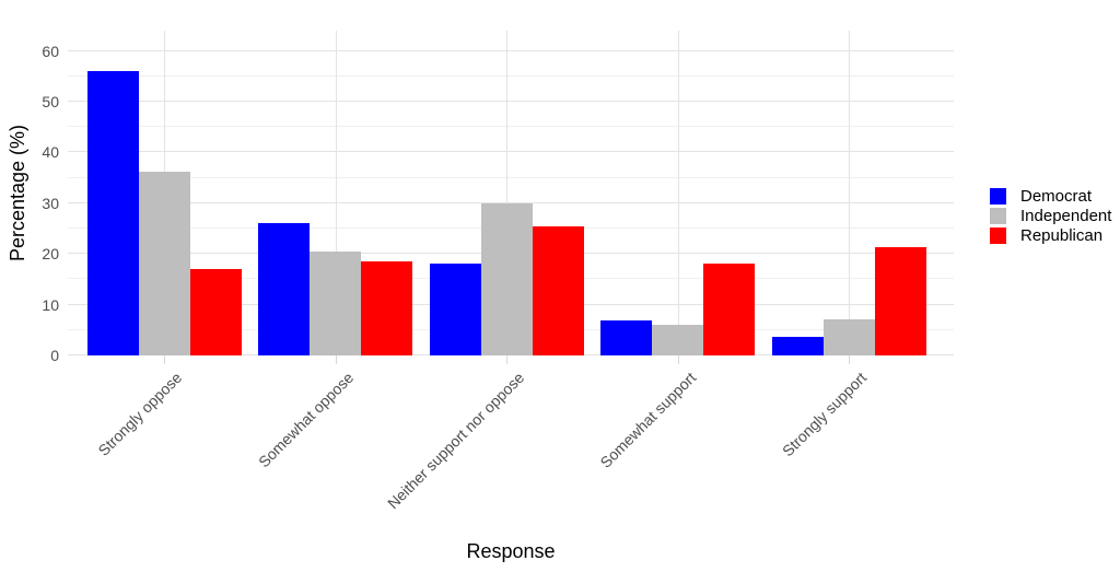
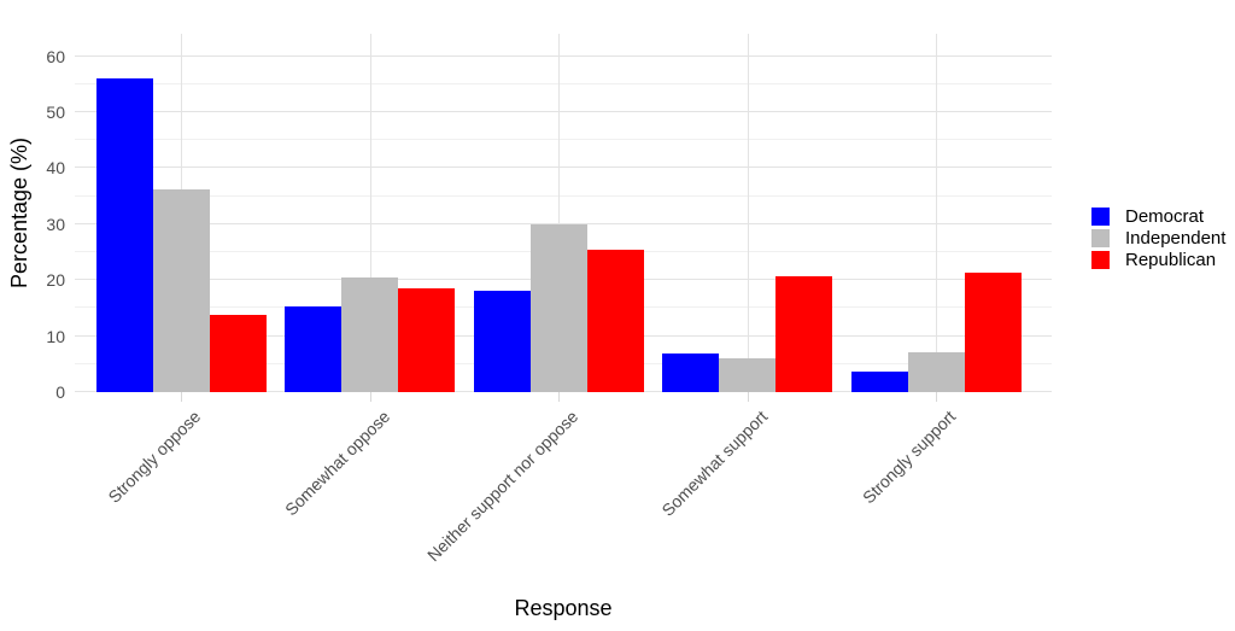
Republican/Strongly oppose: 17 -> 14
Democrat/Somewhat oppose: 26 -> 15
Republican/Somewhat support: 18 -> 21
